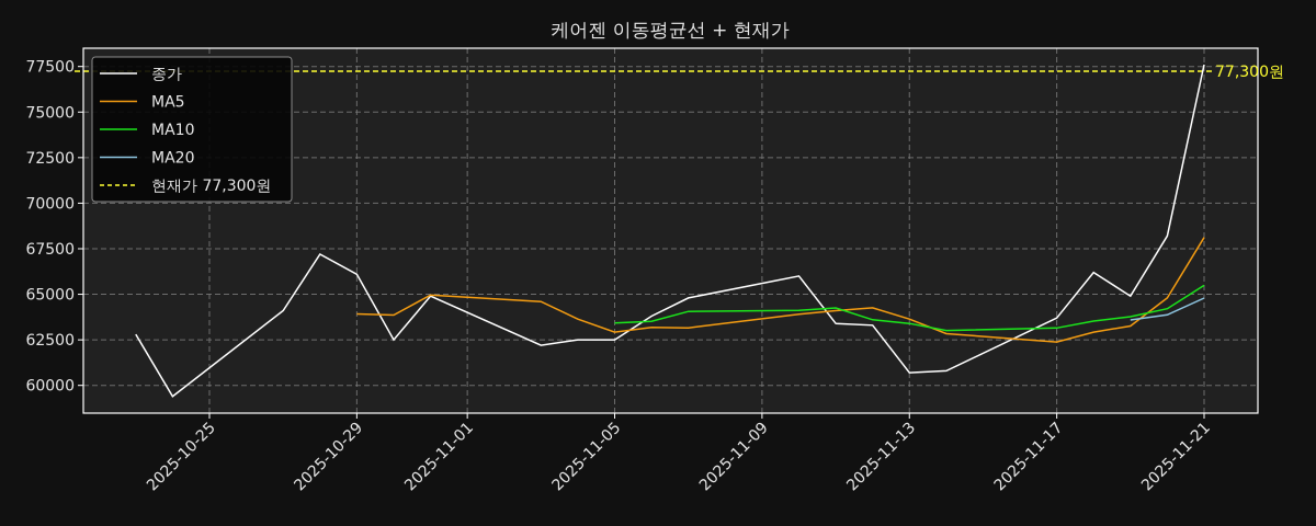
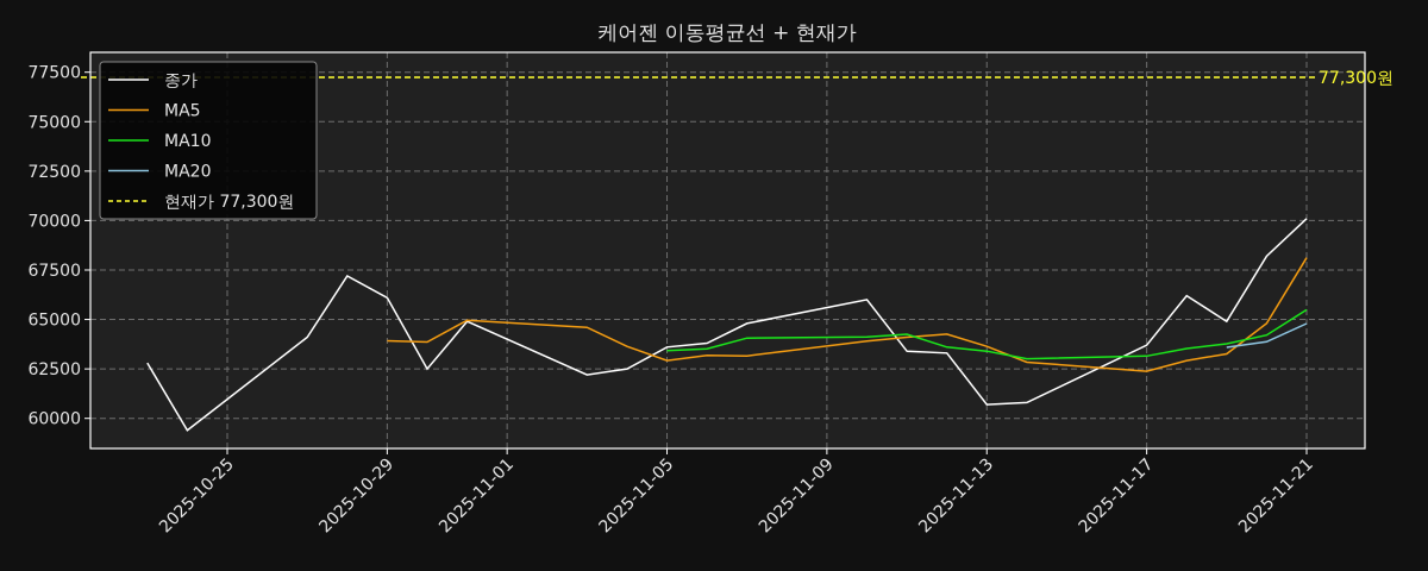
종가/2025-11-05: 62500 -> 63600
종가/2025-11-21: 77600 -> 70100
